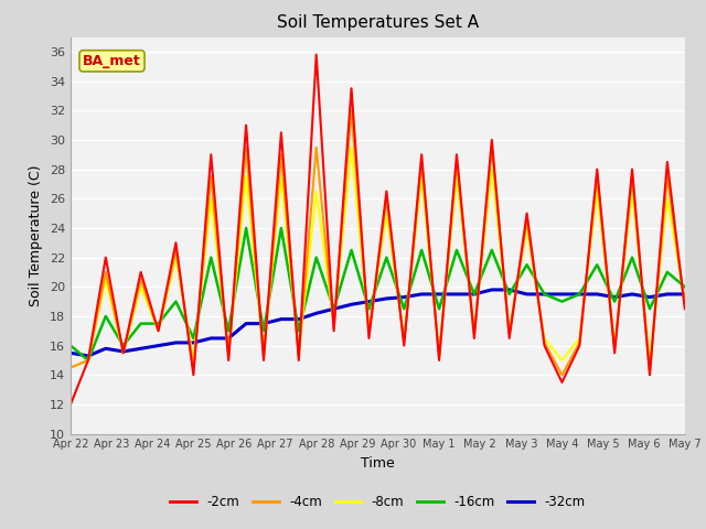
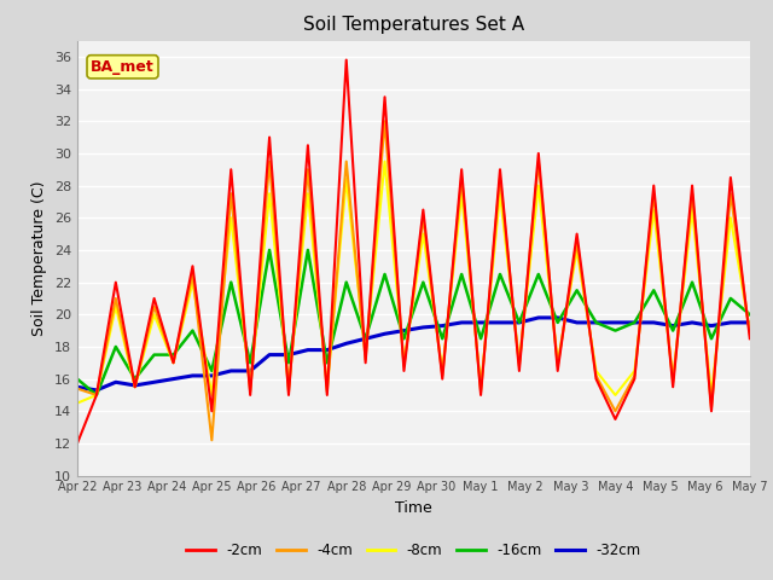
-4cm/Apr 22: 14.5 -> 15.4
-4cm/Apr 25: 14.5 -> 12.2
-8cm/Apr 28: 26.5 -> 28.4
